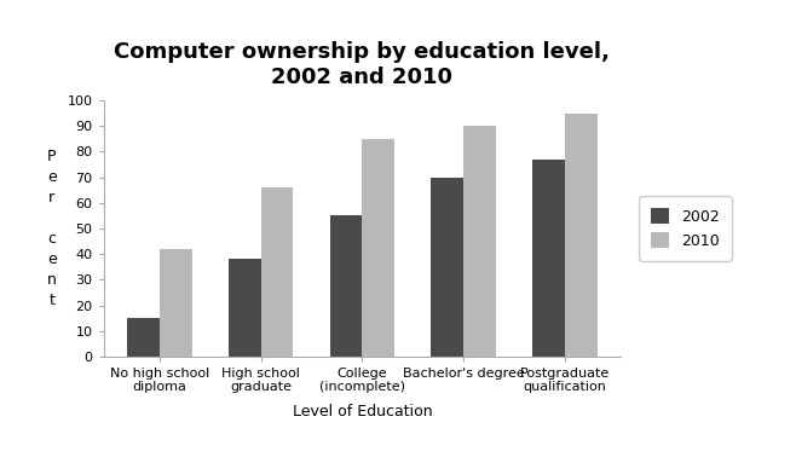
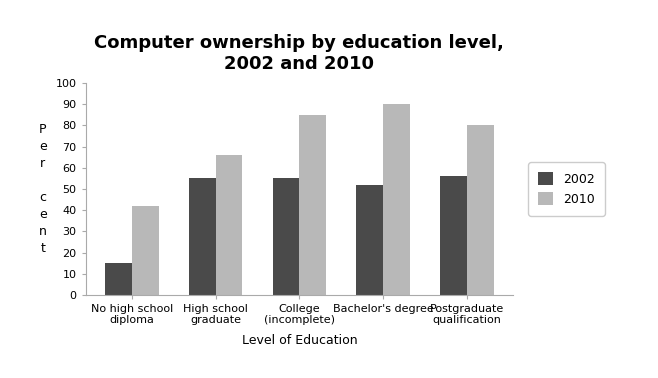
2002/High school graduate: 38 -> 55
2002/Bachelor's degree: 70 -> 52
2002/Postgraduate qualification: 77 -> 56
2010/Postgraduate qualification: 95 -> 80
